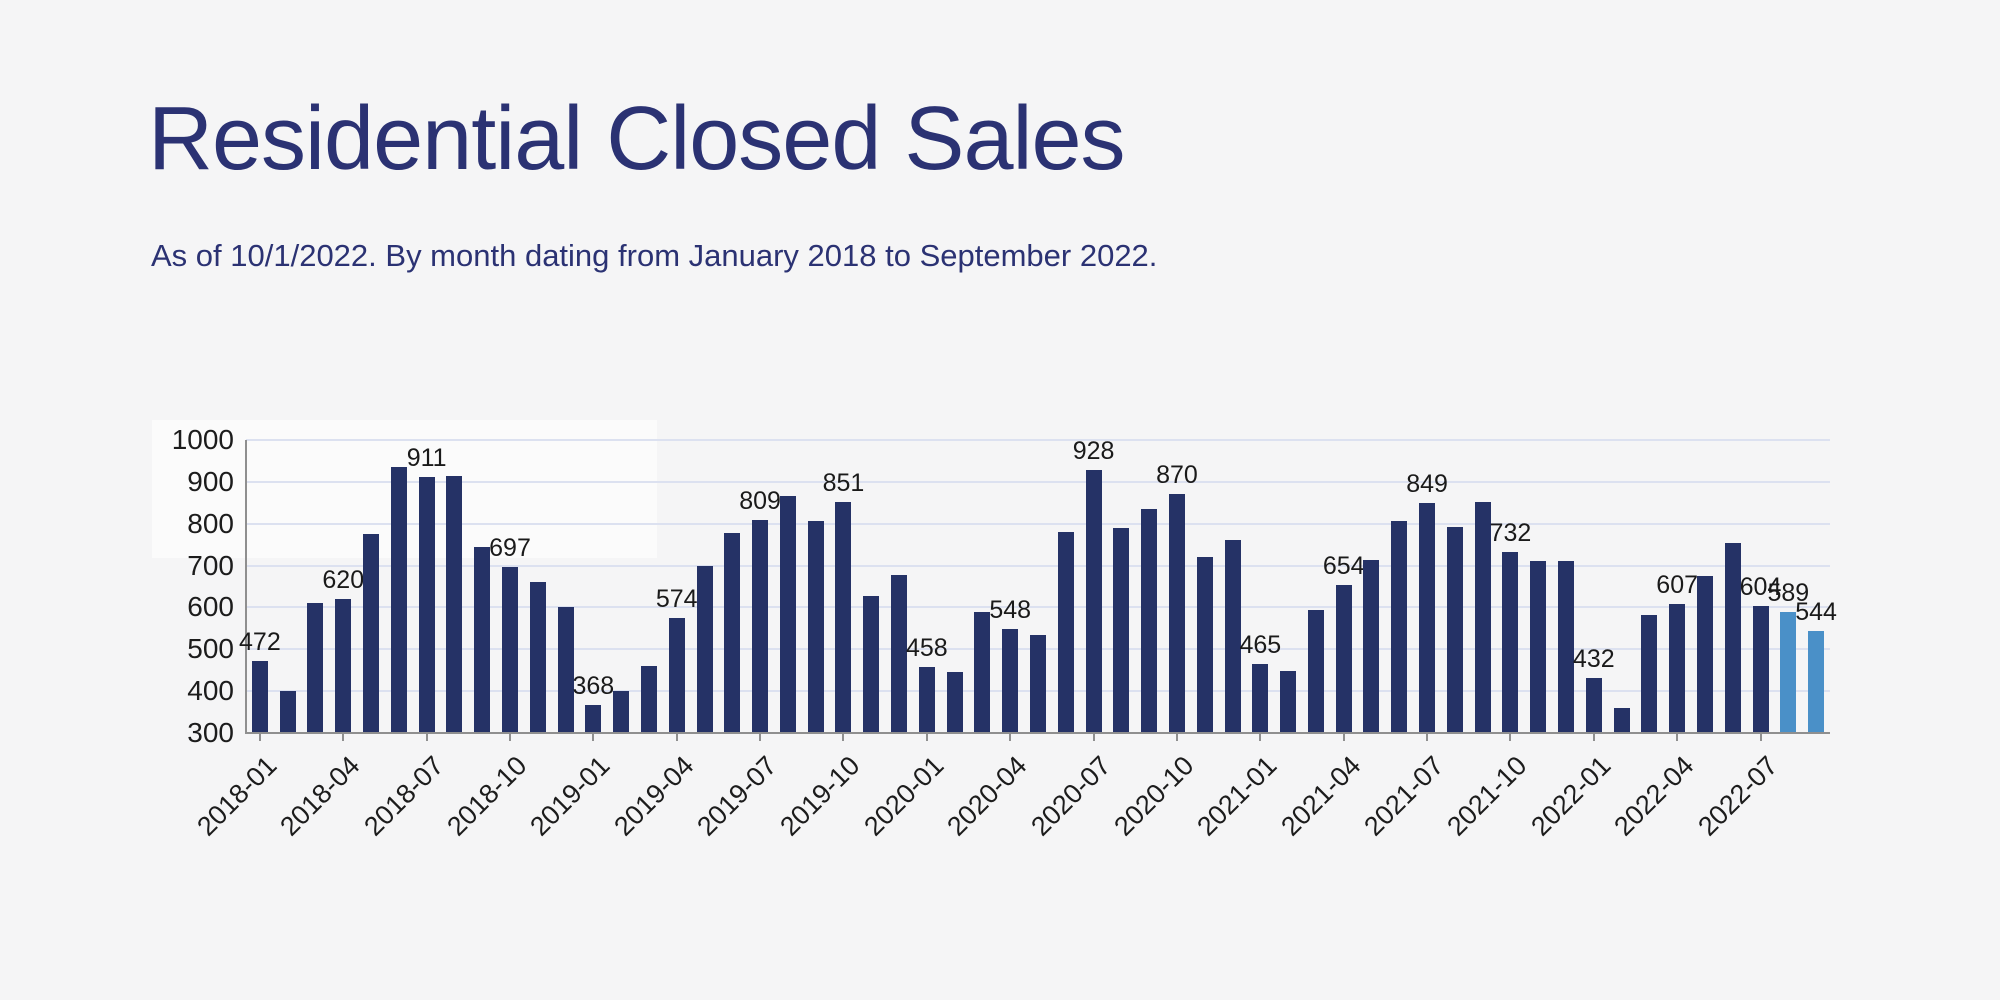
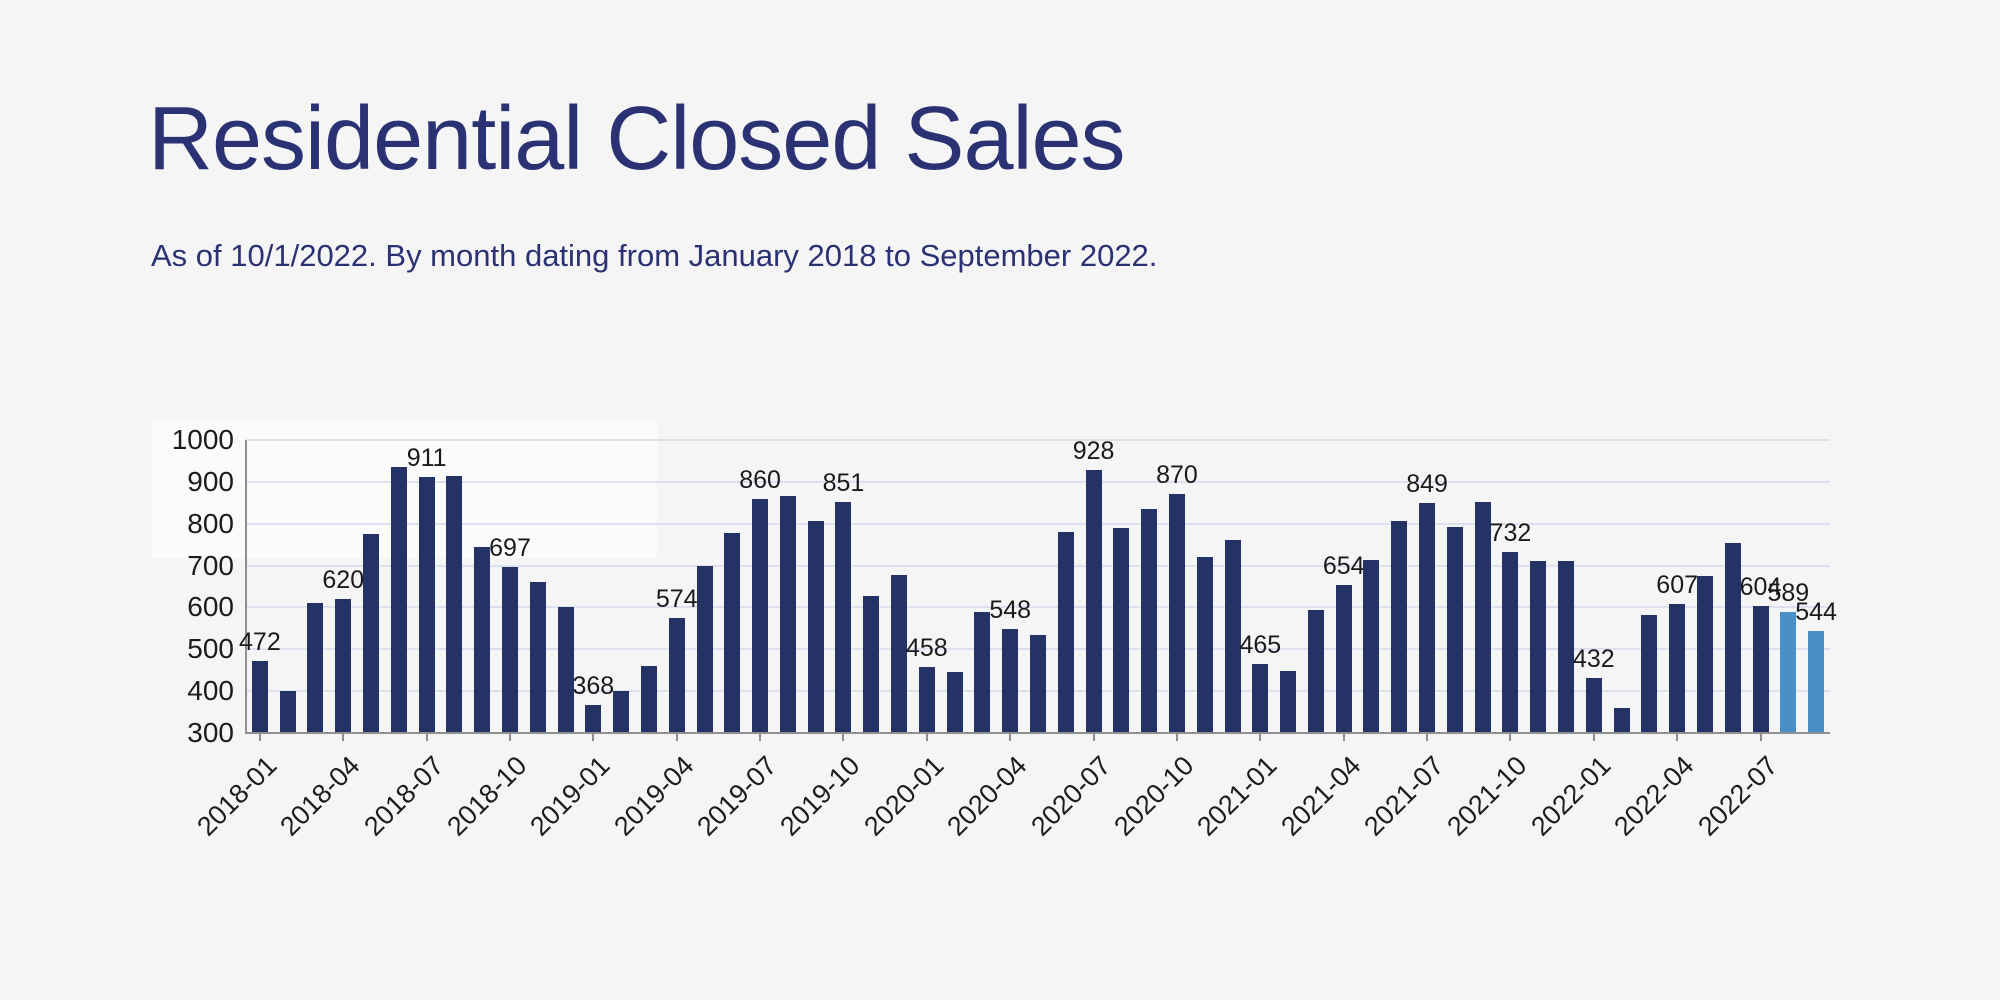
2019-07: 809 -> 860
